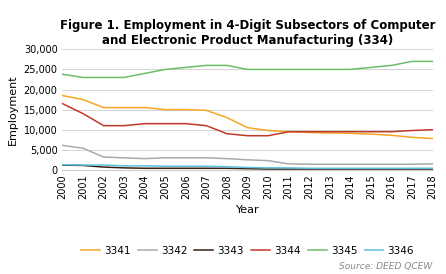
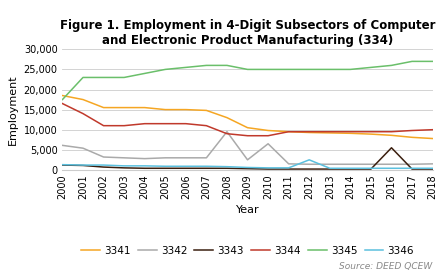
3345/2000: 23,800 -> 17,500
3342/2008: 2,800 -> 9,500
3342/2010: 2,300 -> 6,500
3346/2012: 400 -> 2,500
3343/2016: 200 -> 5,500
